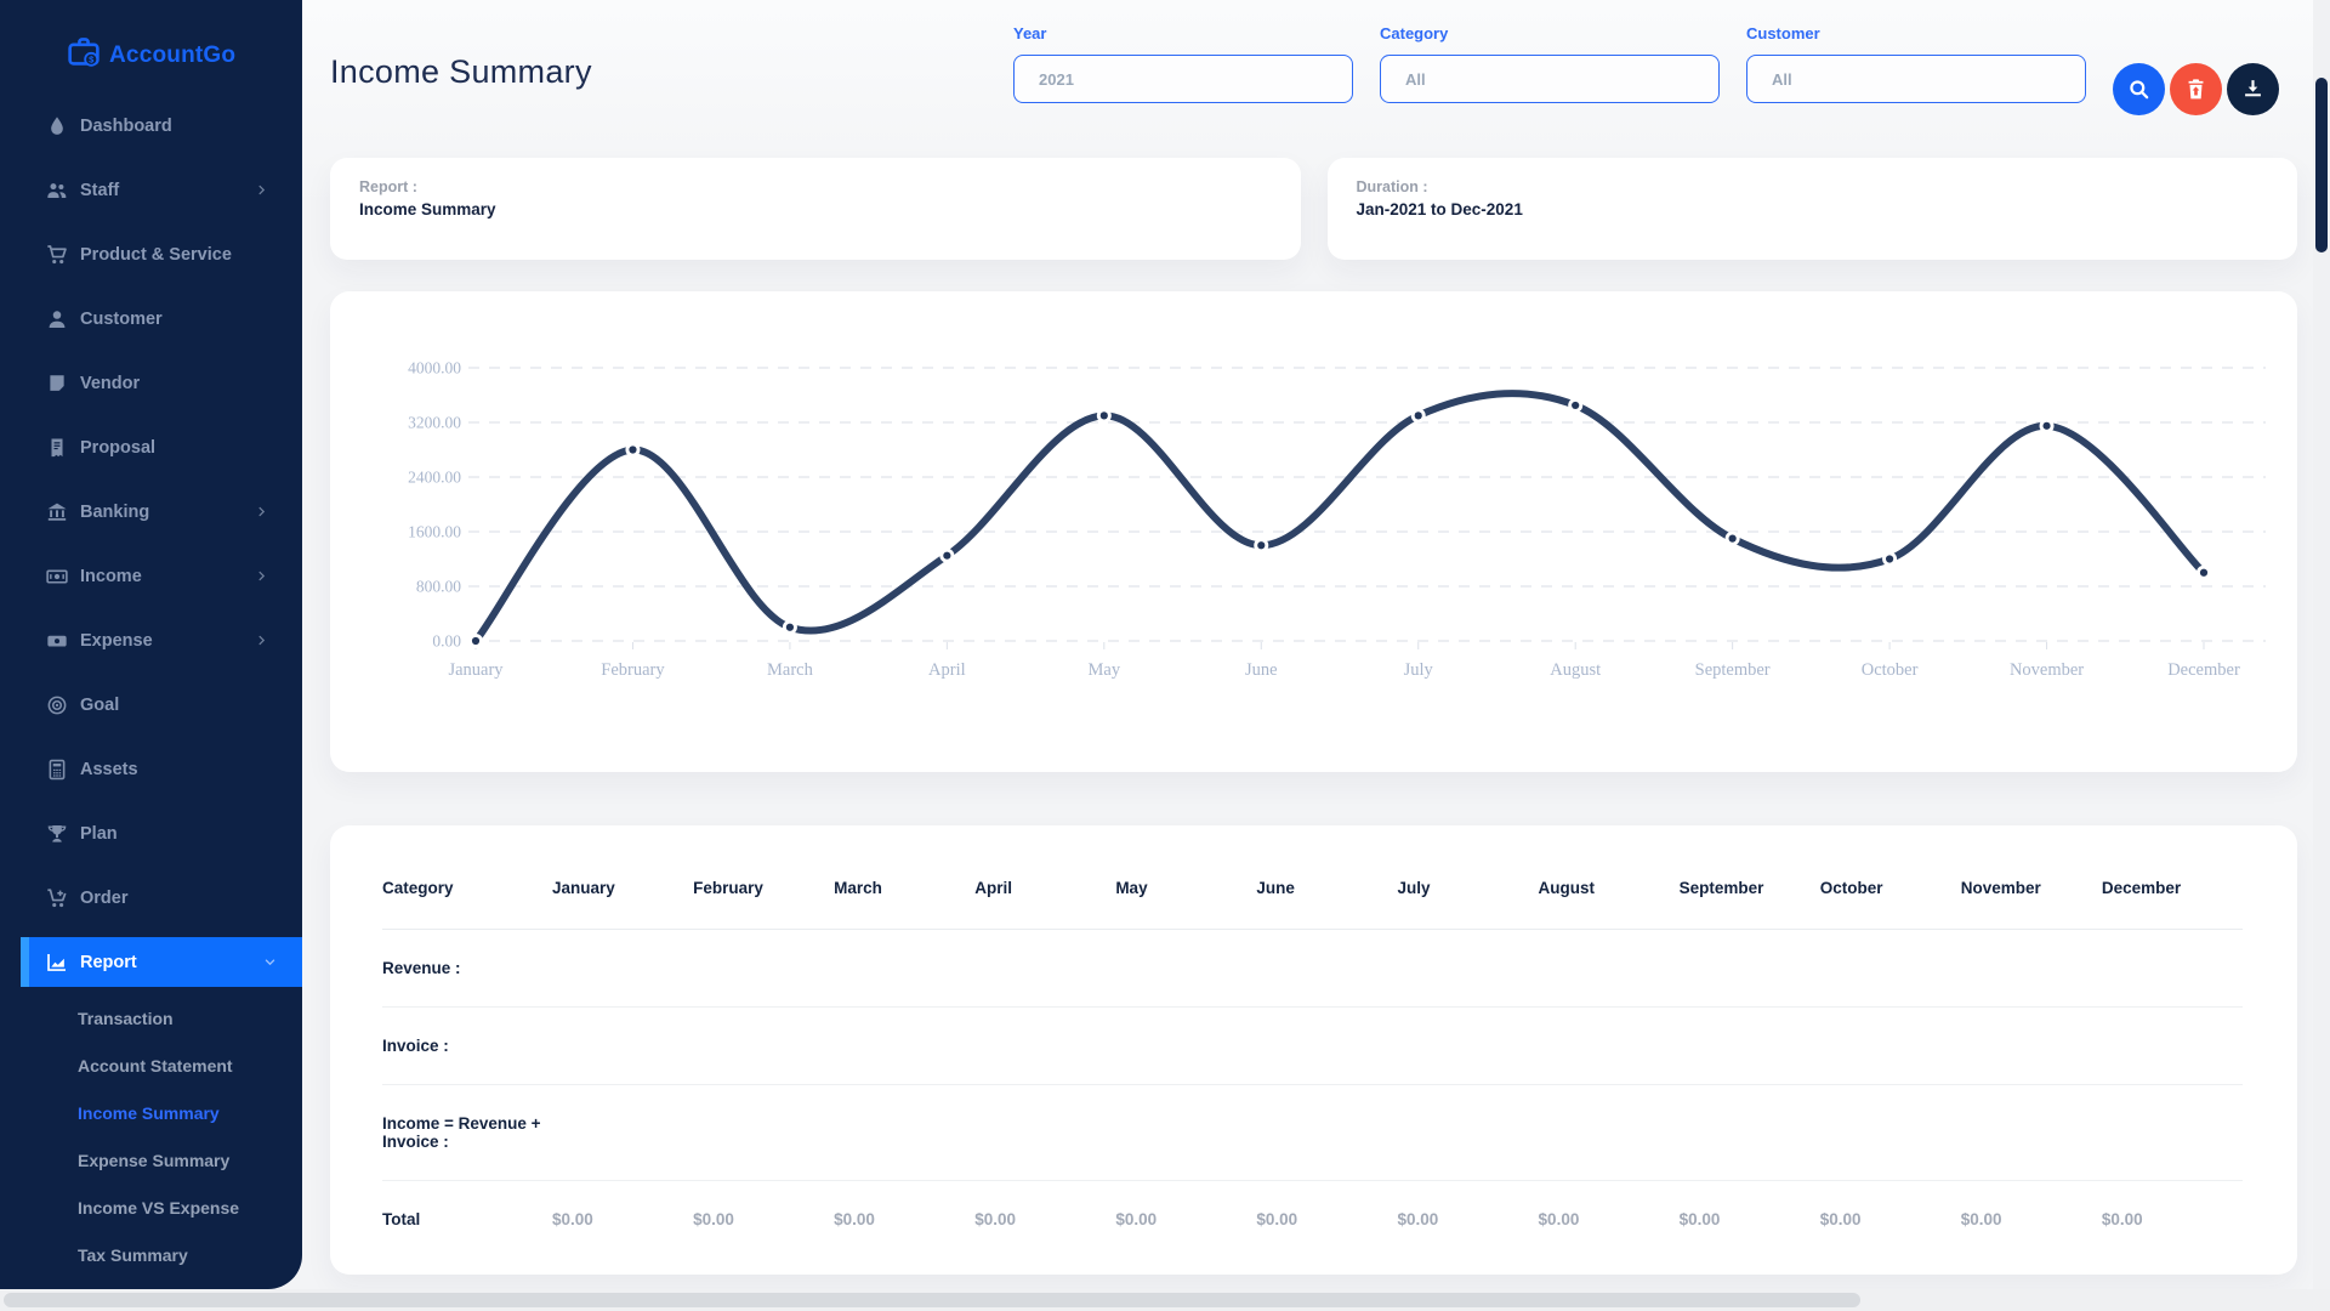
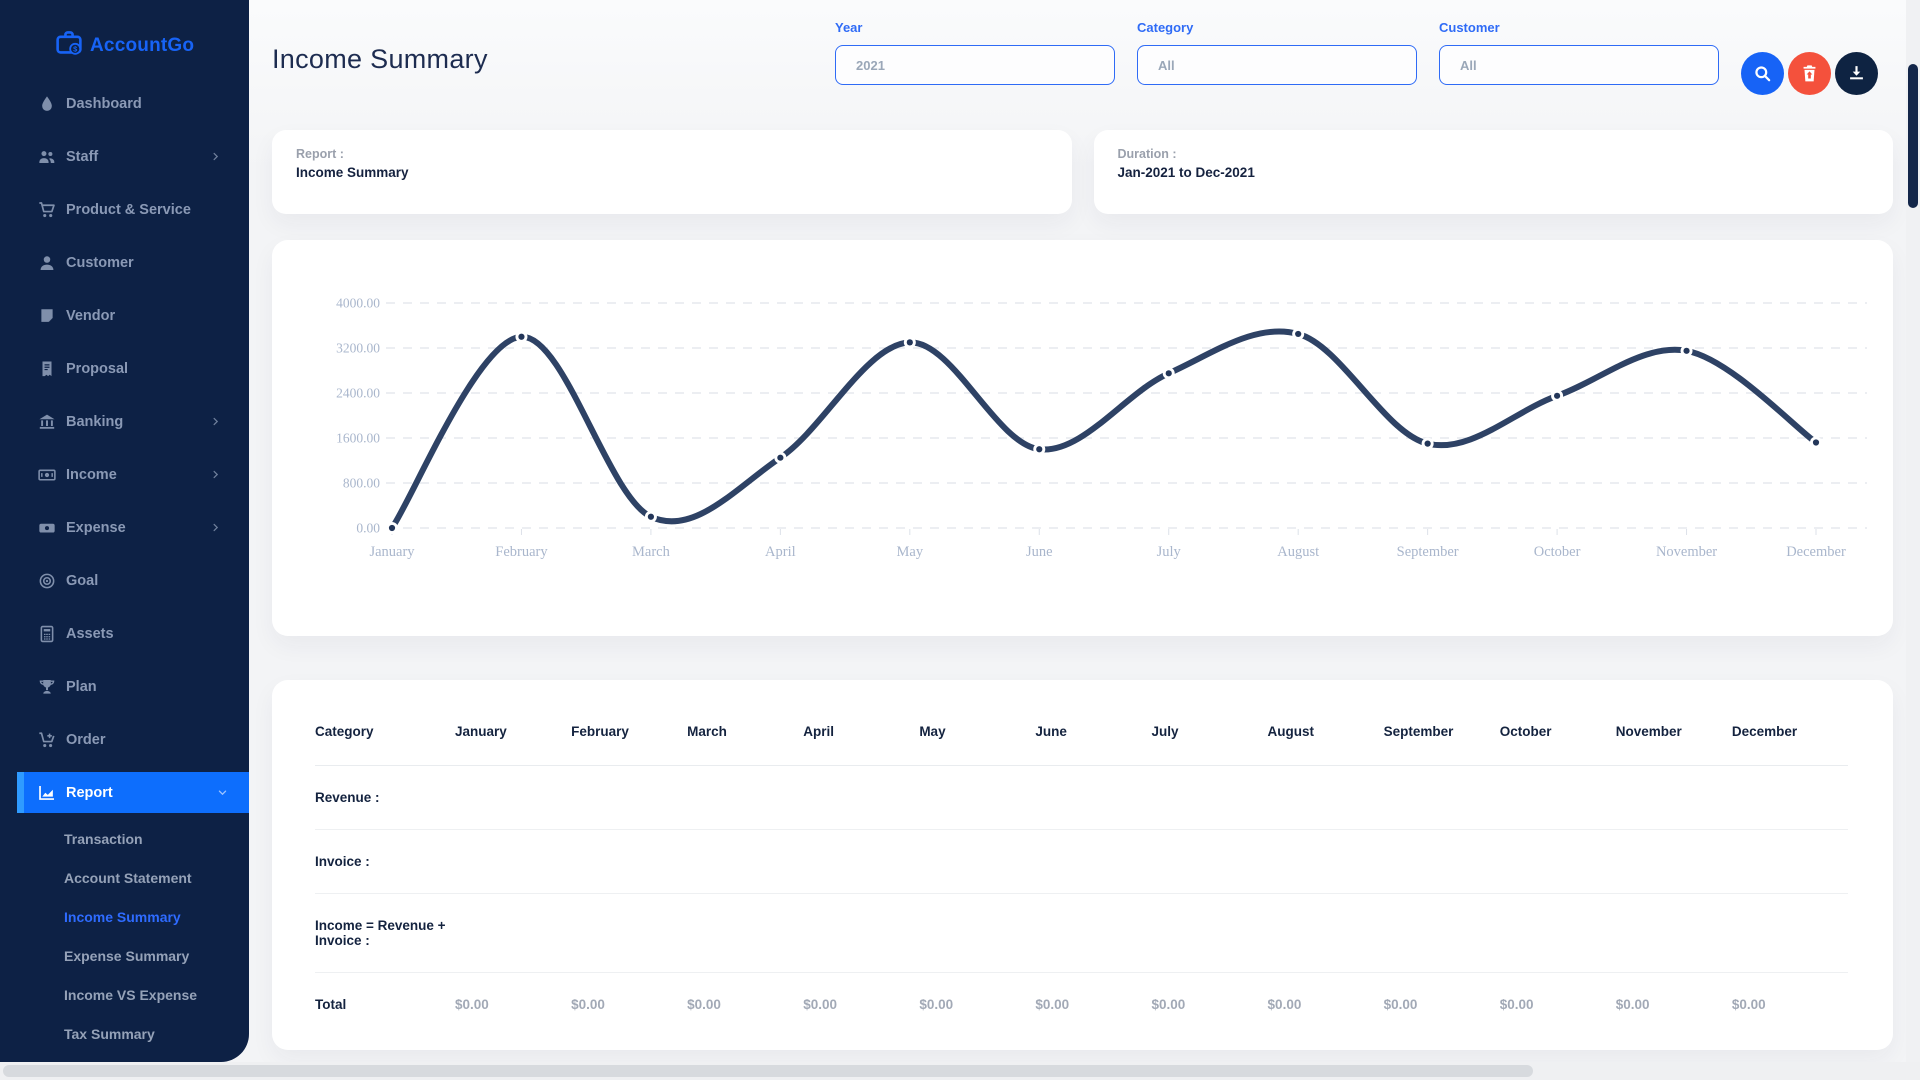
February: 2800 -> 3400
July: 3300 -> 2800
October: 1200 -> 2400
December: 1000 -> 1500
